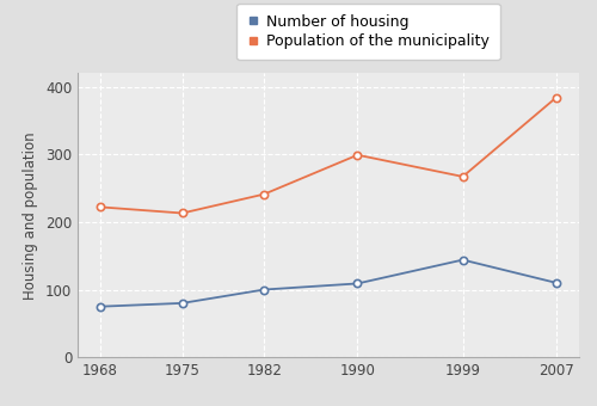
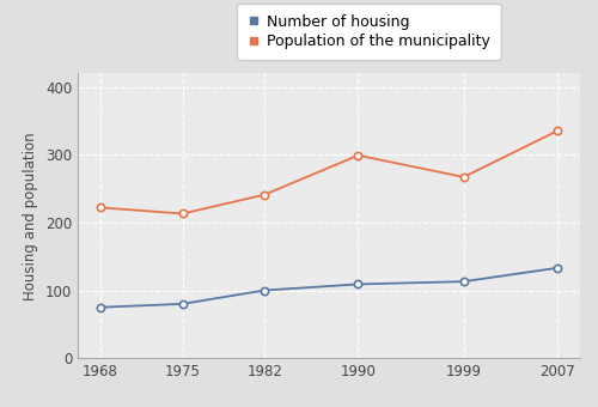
Number of housing/1999: 144 -> 113
Number of housing/2007: 110 -> 133
Population of the municipality/2007: 384 -> 335
